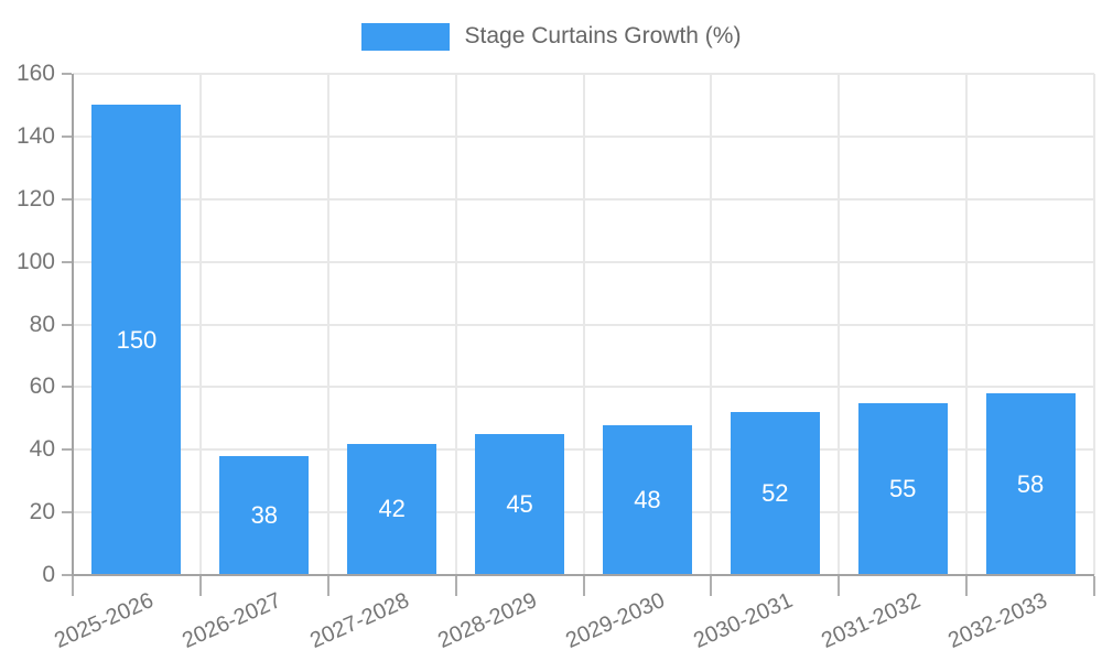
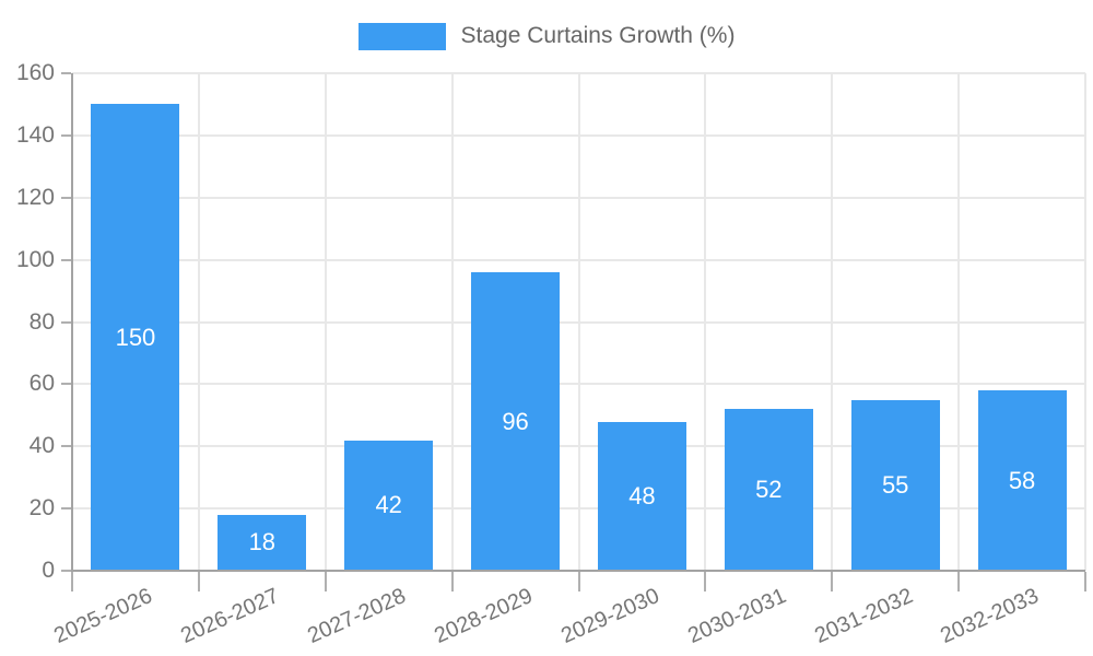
2026-2027: 38 -> 18
2028-2029: 45 -> 96
